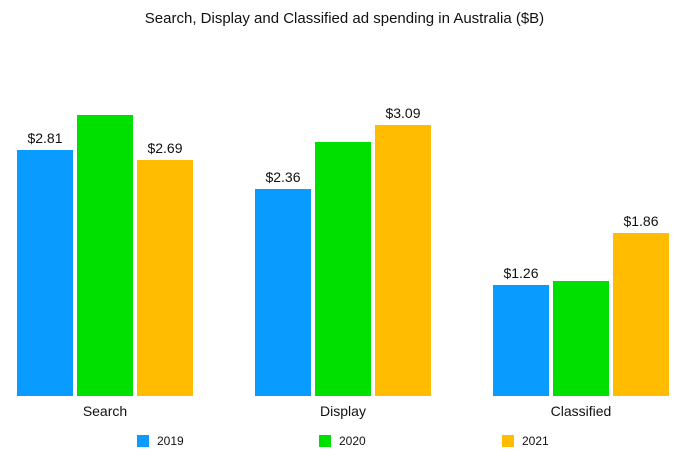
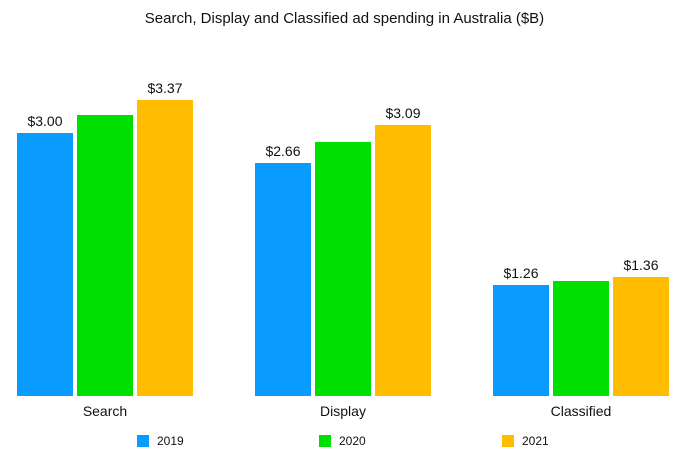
2019/Search: $2.81 -> $3.00
2021/Search: $2.69 -> $3.37
2019/Display: $2.36 -> $2.66
2021/Classified: $1.86 -> $1.36
